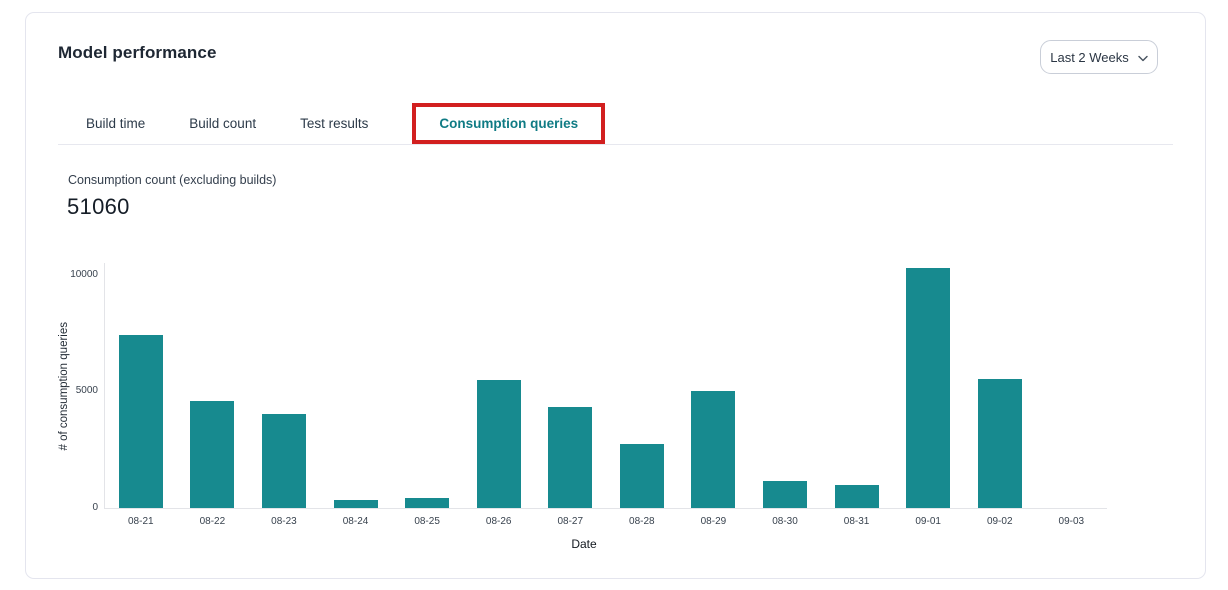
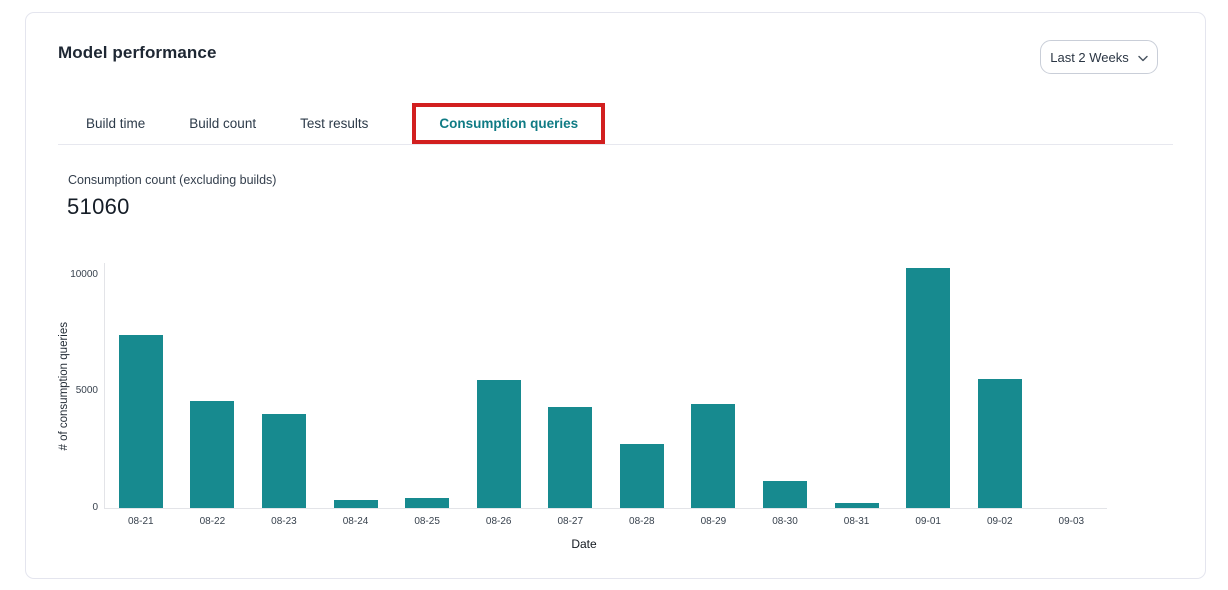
08-29: 5000 -> 4500
08-31: 1000 -> 200
